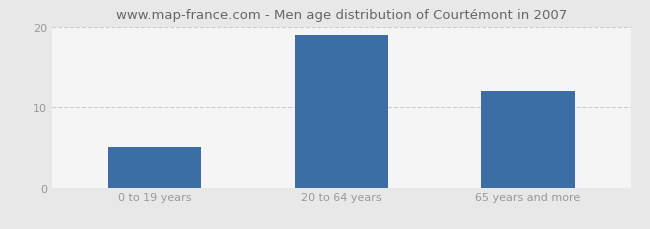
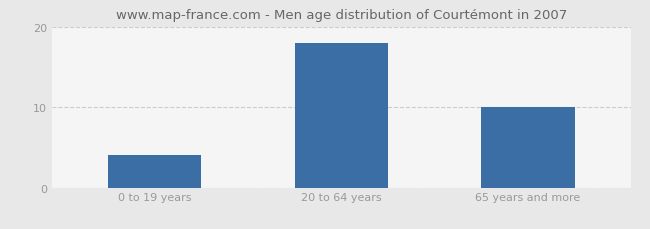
0 to 19 years: 5 -> 4
20 to 64 years: 19 -> 18
65 years and more: 12 -> 10
